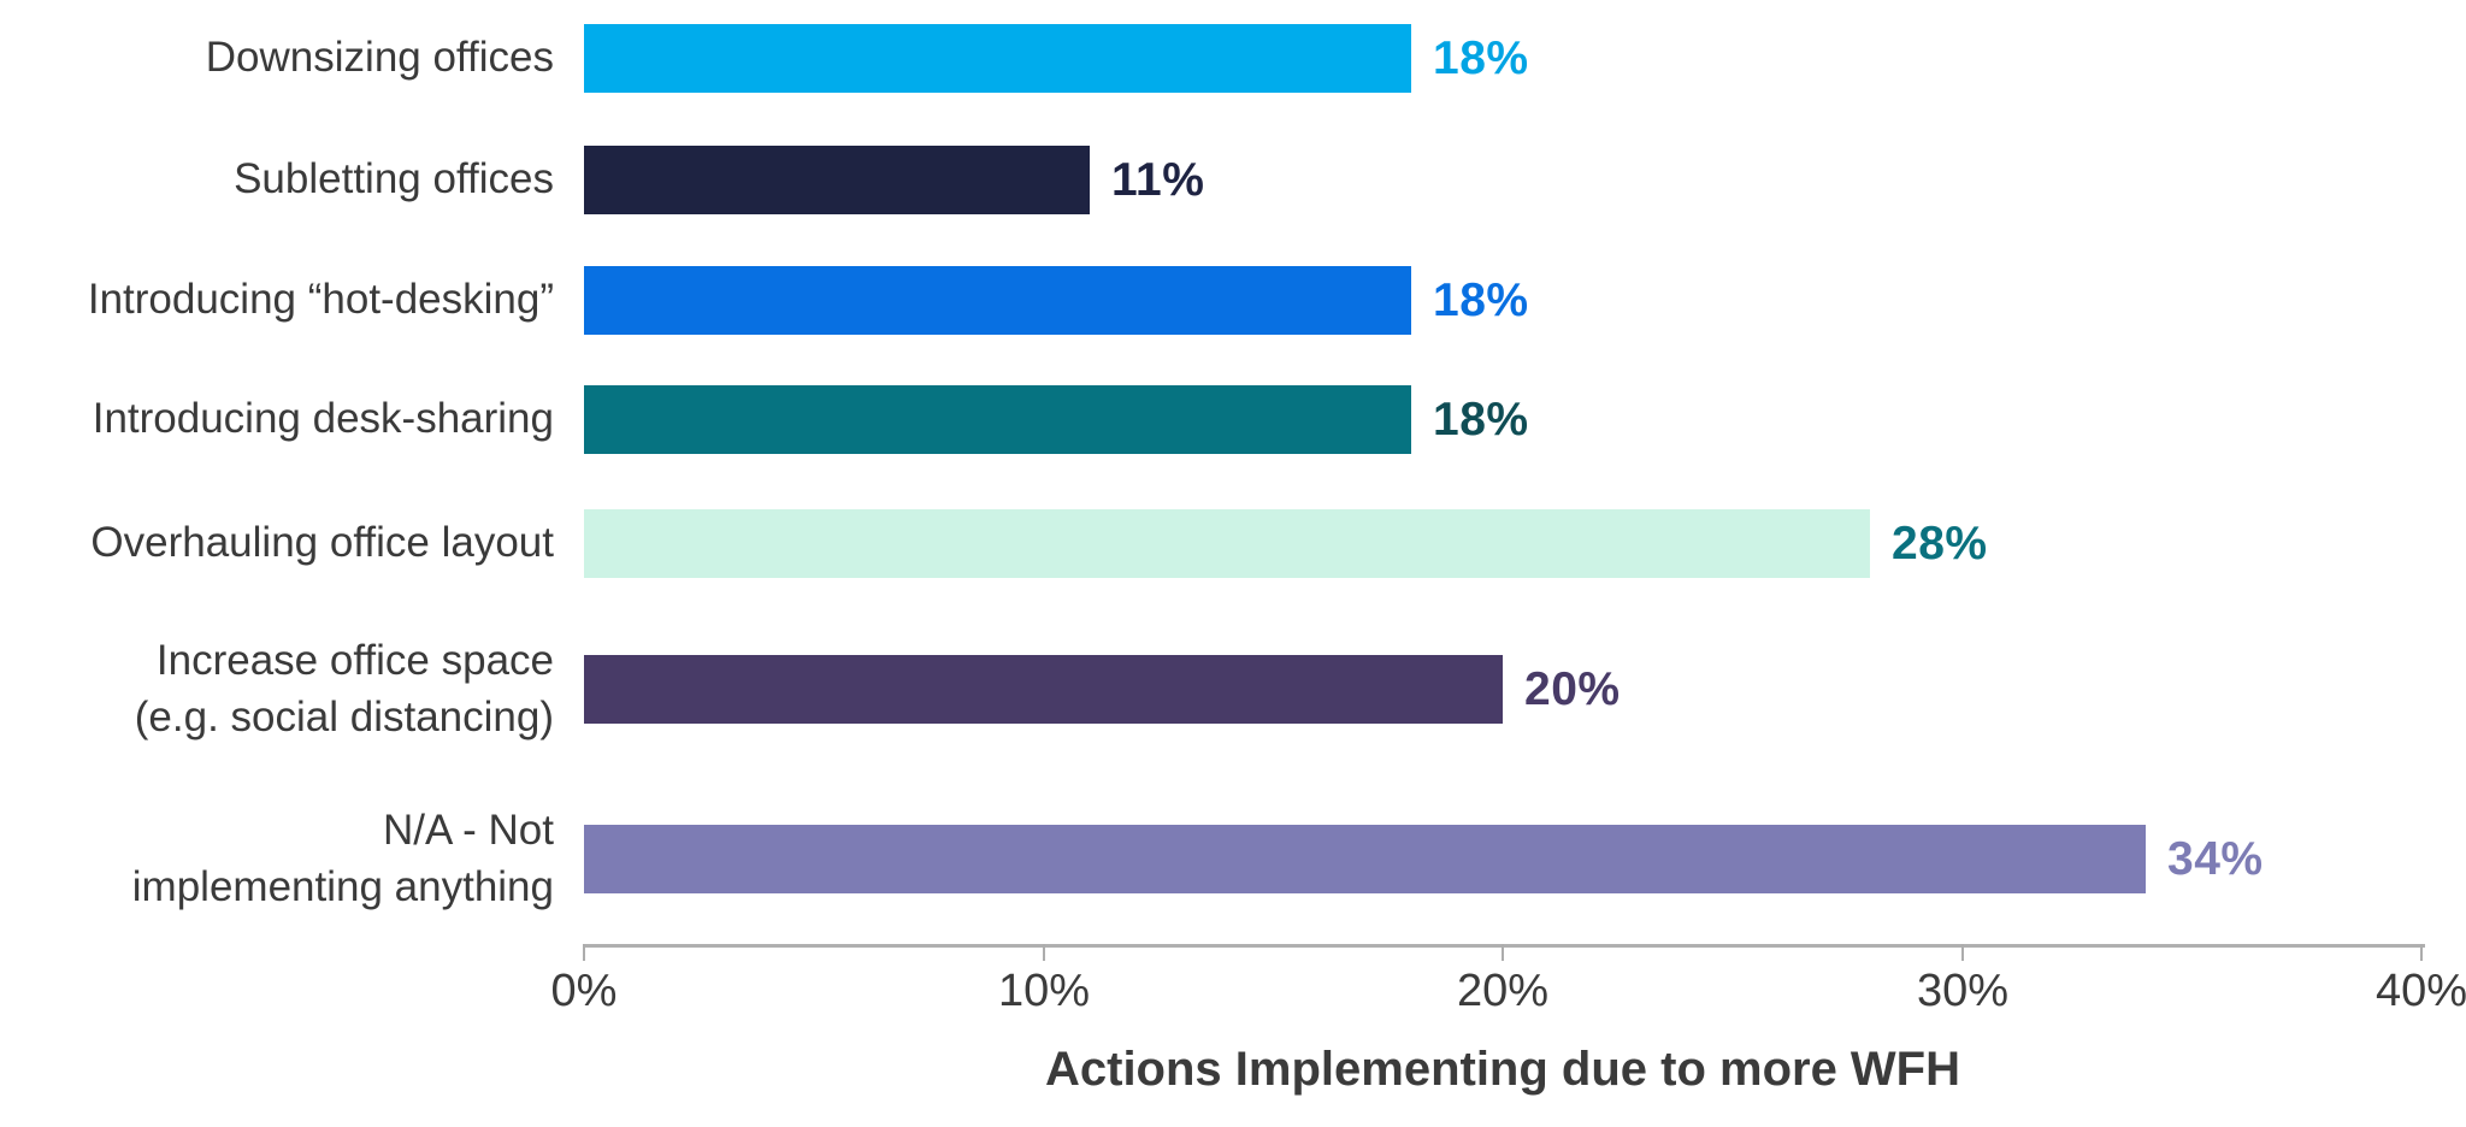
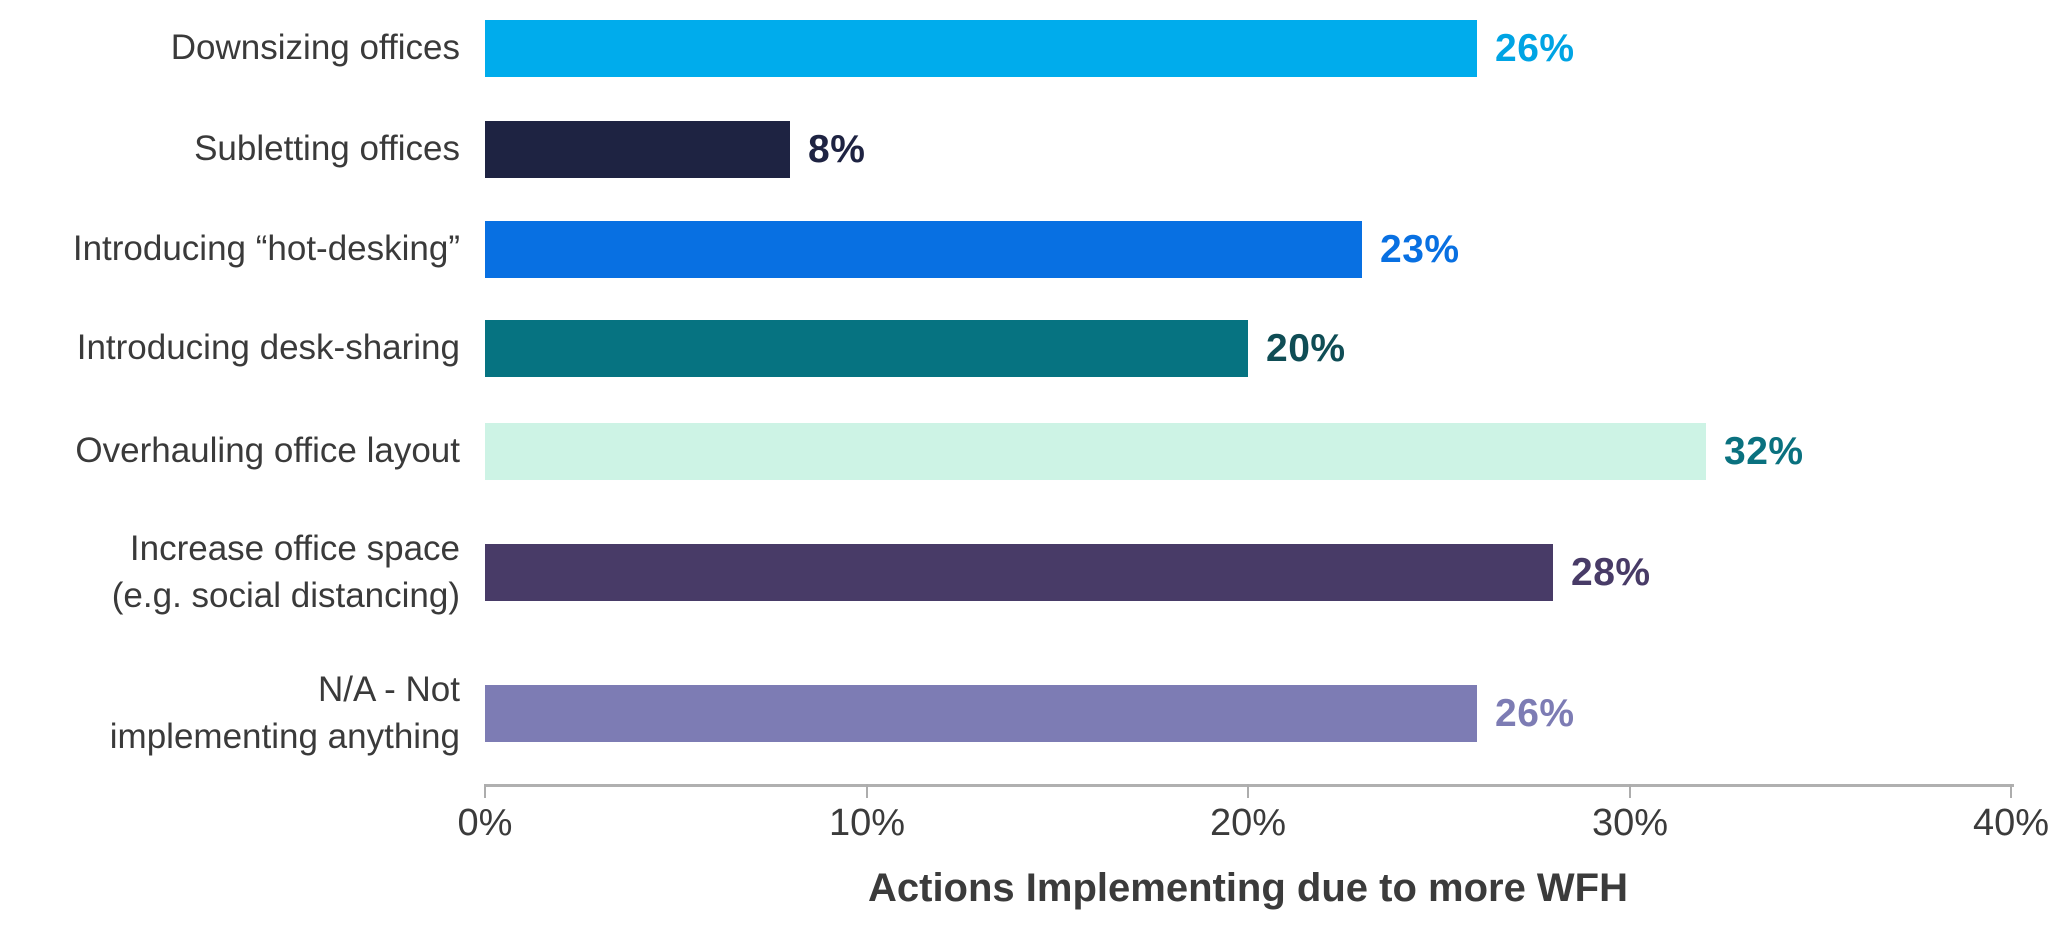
Downsizing offices: 18% -> 26%
Subletting offices: 11% -> 8%
Introducing “hot-desking”: 18% -> 23%
Introducing desk-sharing: 18% -> 20%
Overhauling office layout: 28% -> 32%
Increase office space (e.g. social distancing): 20% -> 28%
N/A - Not implementing anything: 34% -> 26%
